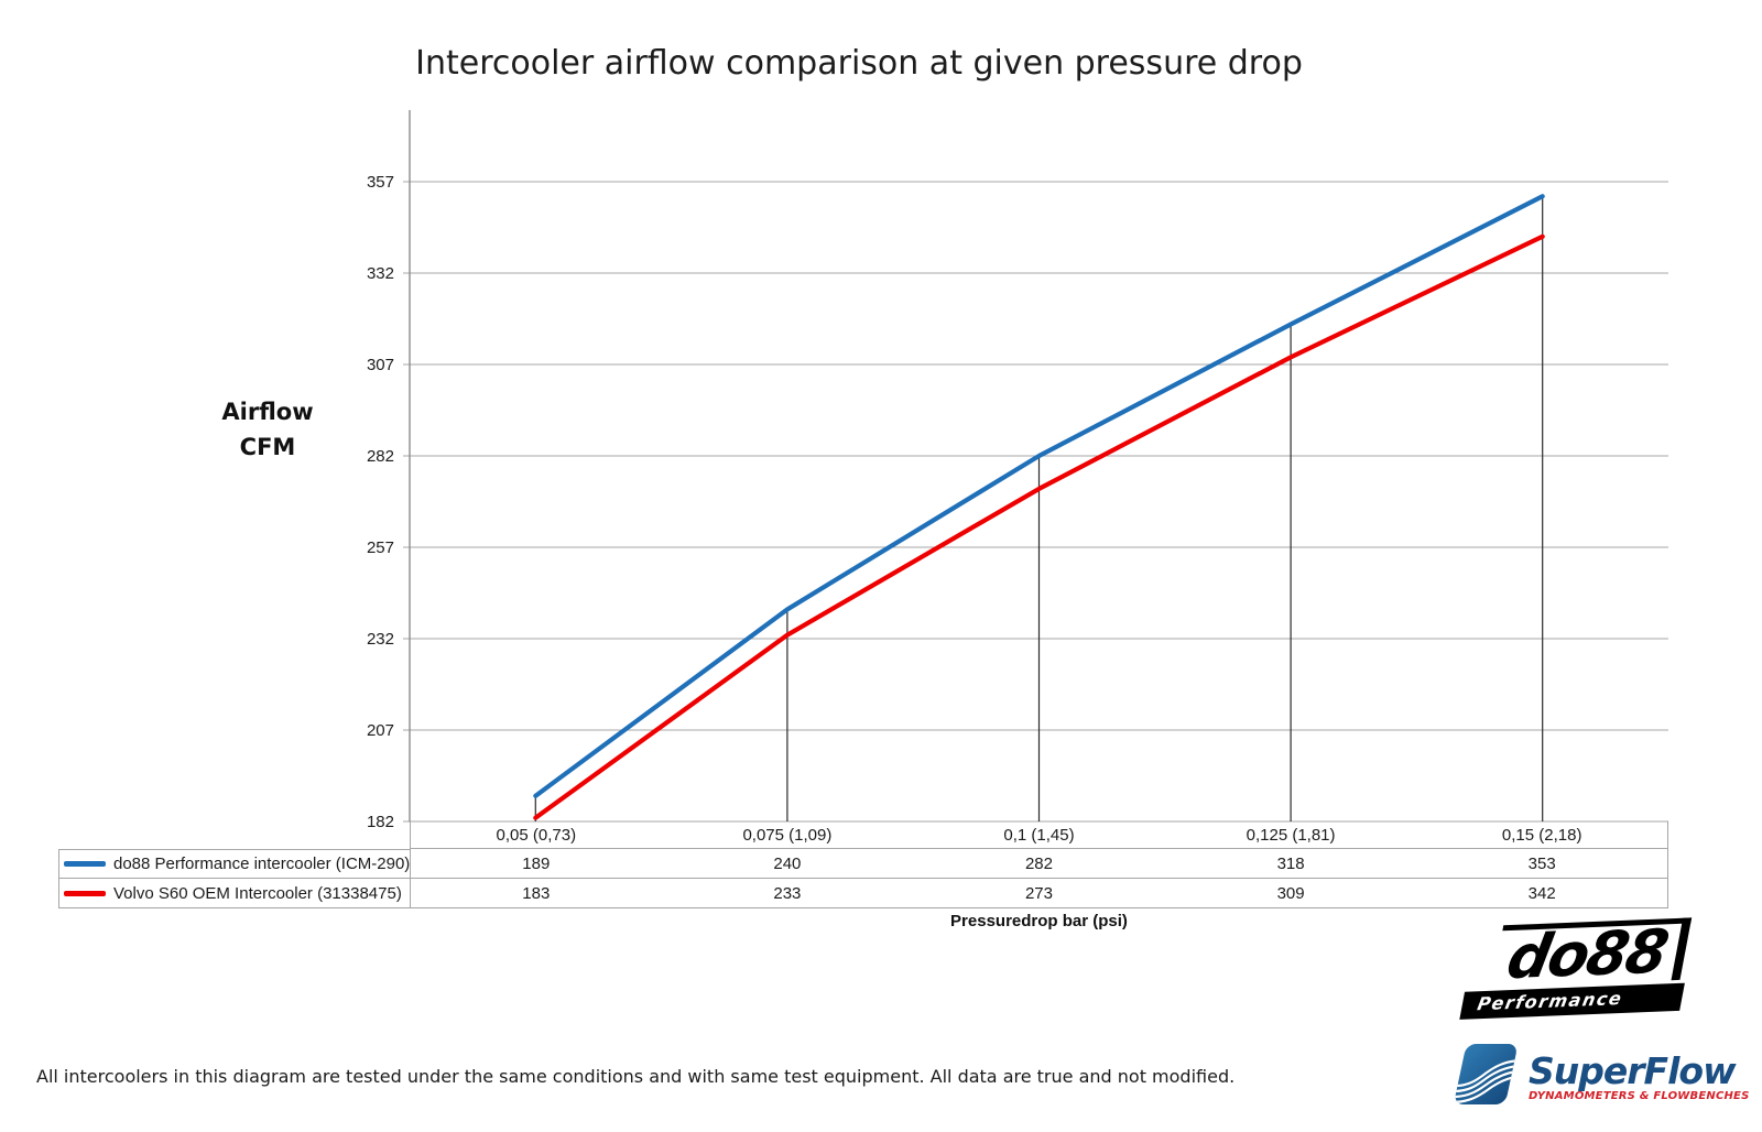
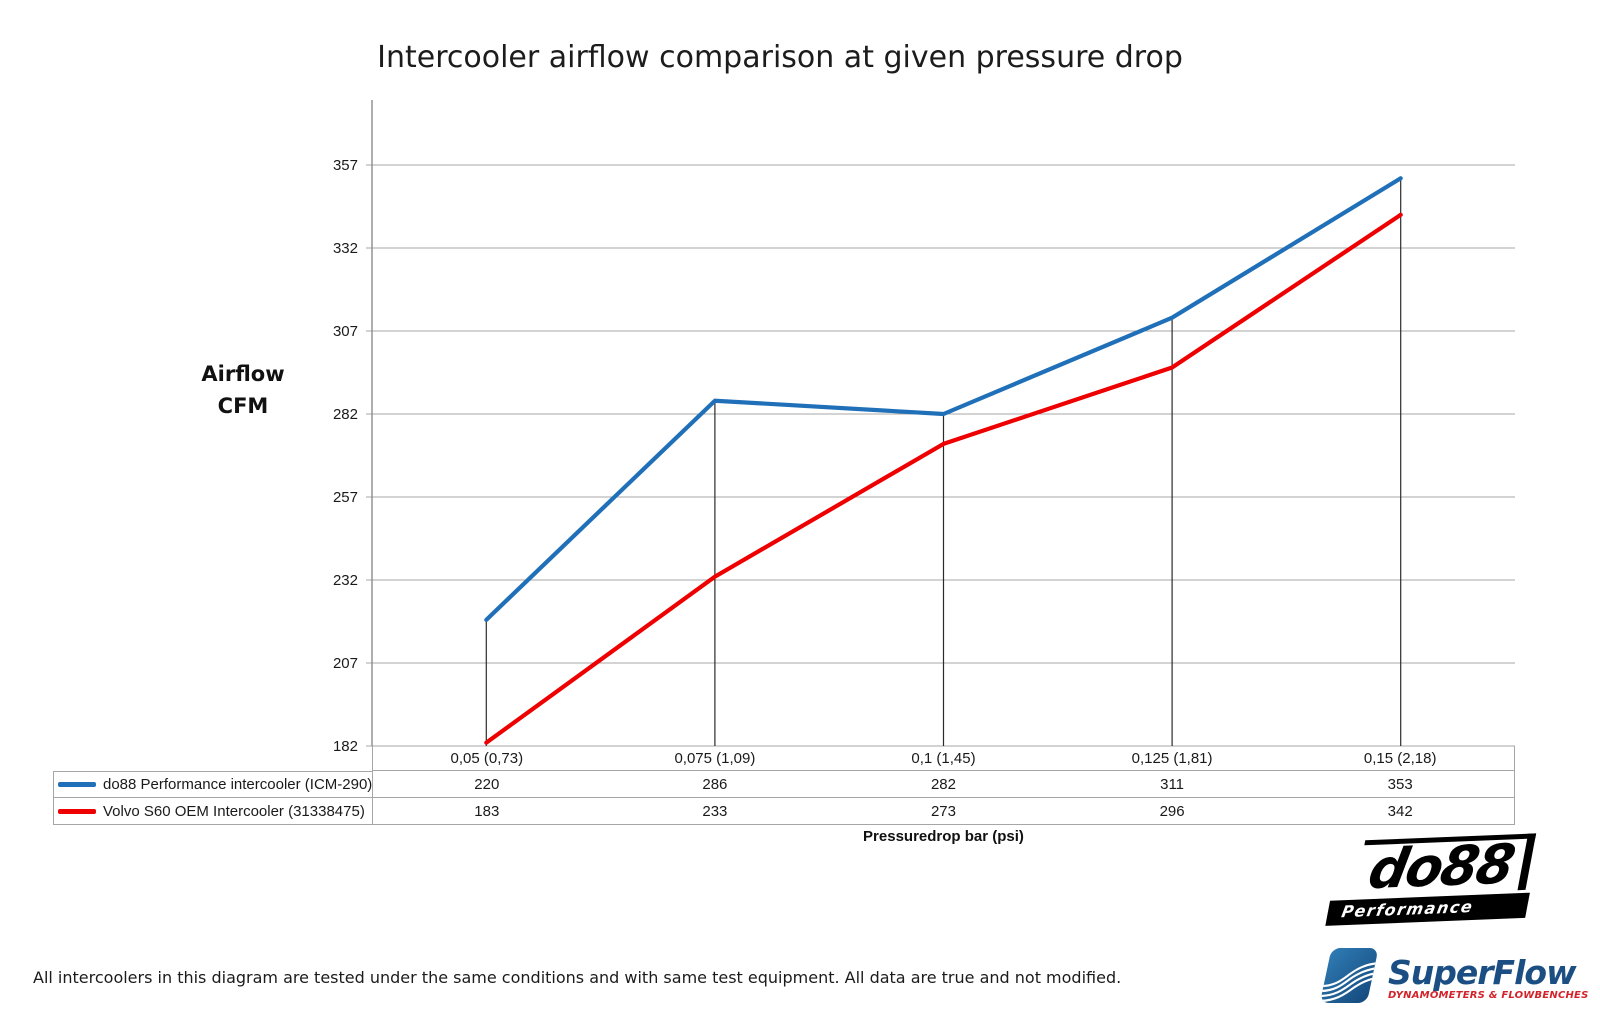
do88 Performance intercooler (ICM-290)/0,05 (0,73): 189 -> 220
do88 Performance intercooler (ICM-290)/0,075 (1,09): 240 -> 286
do88 Performance intercooler (ICM-290)/0,125 (1,81): 318 -> 311
Volvo S60 OEM Intercooler (31338475)/0,125 (1,81): 309 -> 296
